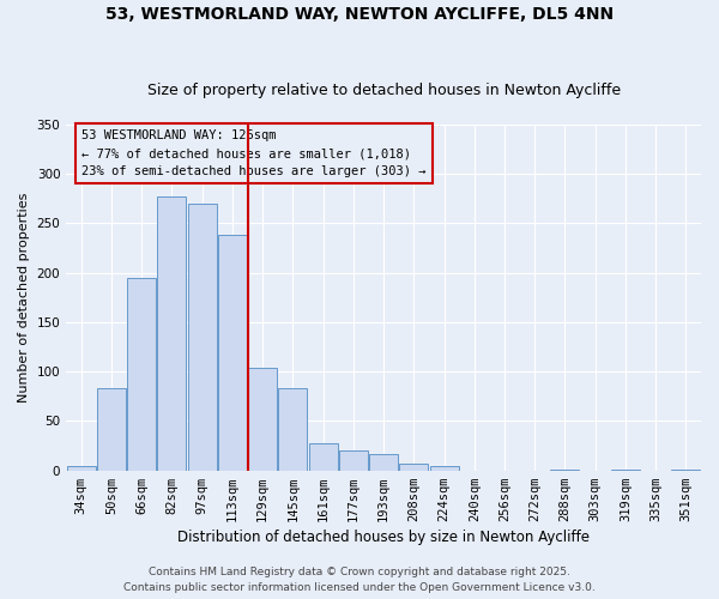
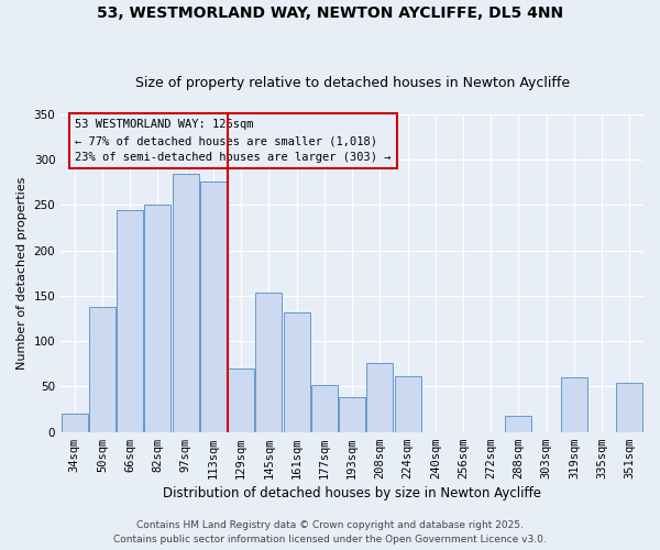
34sqm: 5 -> 20
50sqm: 83 -> 138
66sqm: 195 -> 244
82sqm: 277 -> 250
97sqm: 270 -> 284
113sqm: 238 -> 276
129sqm: 104 -> 70
145sqm: 83 -> 154
161sqm: 27 -> 132
177sqm: 20 -> 52
193sqm: 16 -> 38
208sqm: 7 -> 76
224sqm: 5 -> 62
288sqm: 1 -> 18
319sqm: 1 -> 60
351sqm: 1 -> 54
